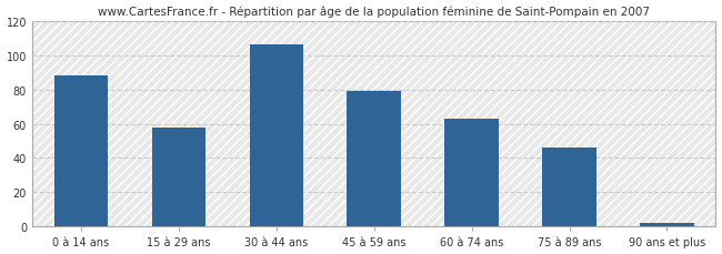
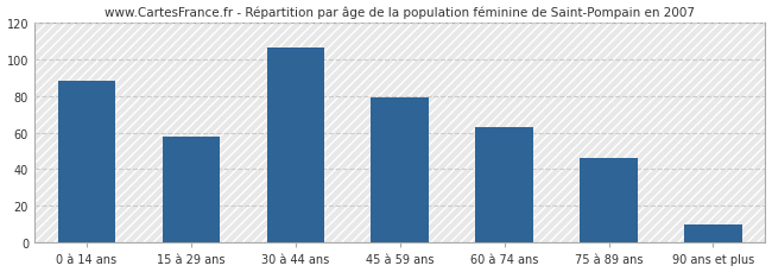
90 ans et plus: 2 -> 10
